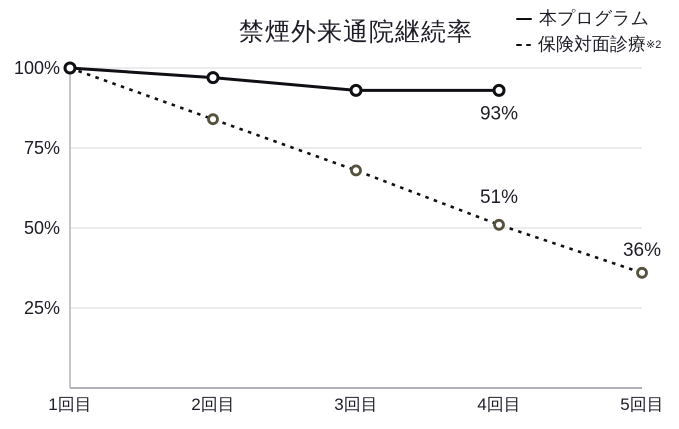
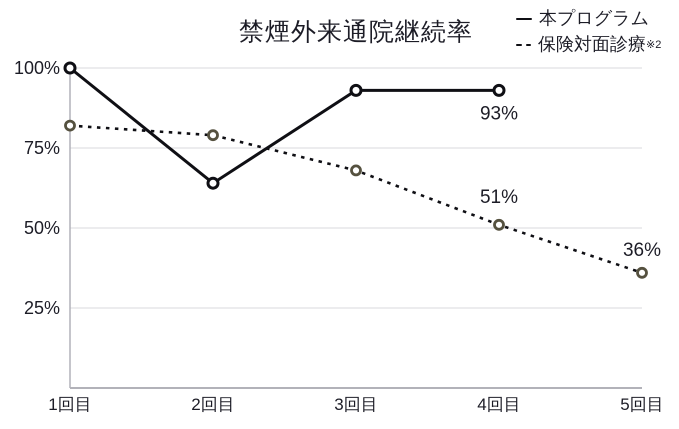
保険対面診療※2/1回目: 100% -> 82%
本プログラム/2回目: 97% -> 64%
保険対面診療※2/2回目: 84% -> 79%
